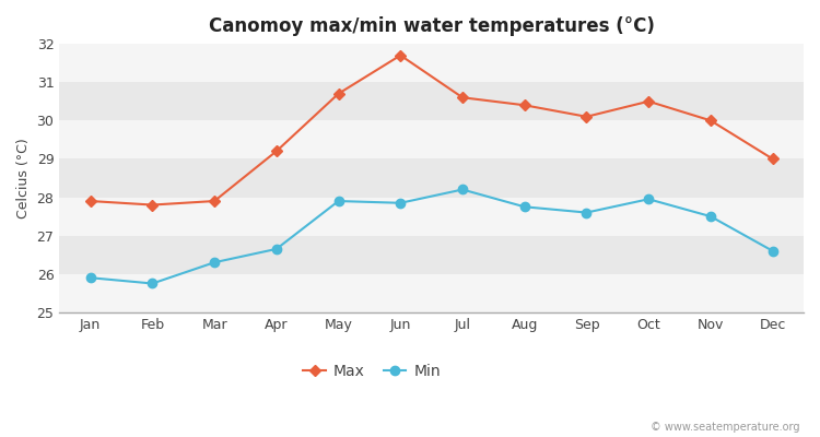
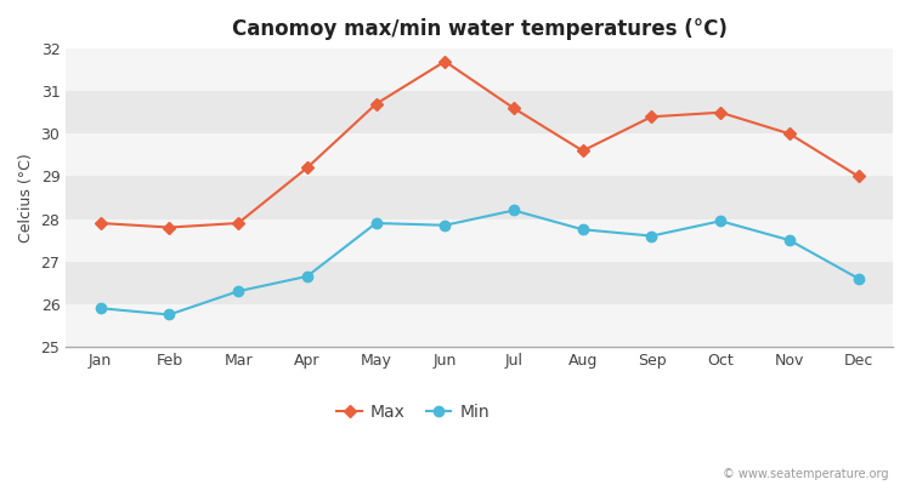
Max/Aug: 30.4 -> 29.6
Max/Sep: 30.1 -> 30.4
